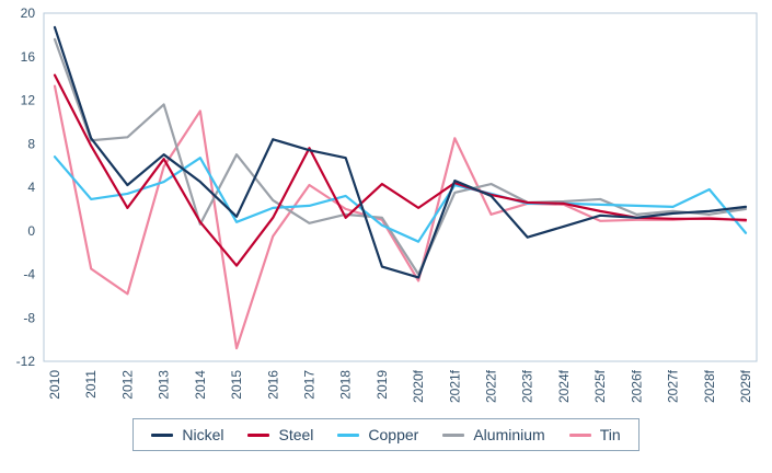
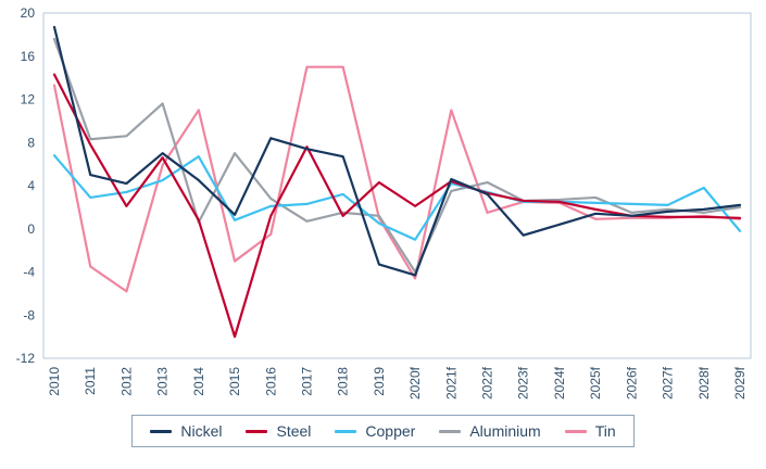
Nickel/2011: 8 -> 5
Steel/2015: -3 -> -10
Tin/2015: -11 -> -3
Tin/2017: 4 -> 15
Tin/2018: 2 -> 15
Tin/2021f: 8 -> 11
